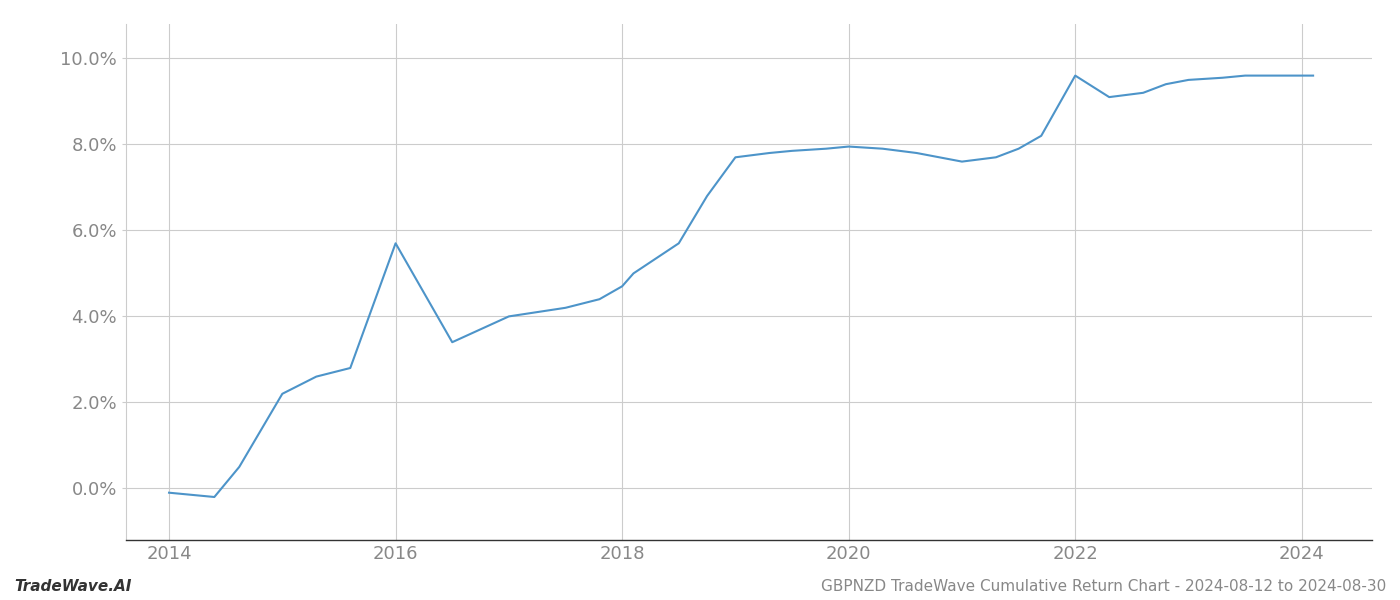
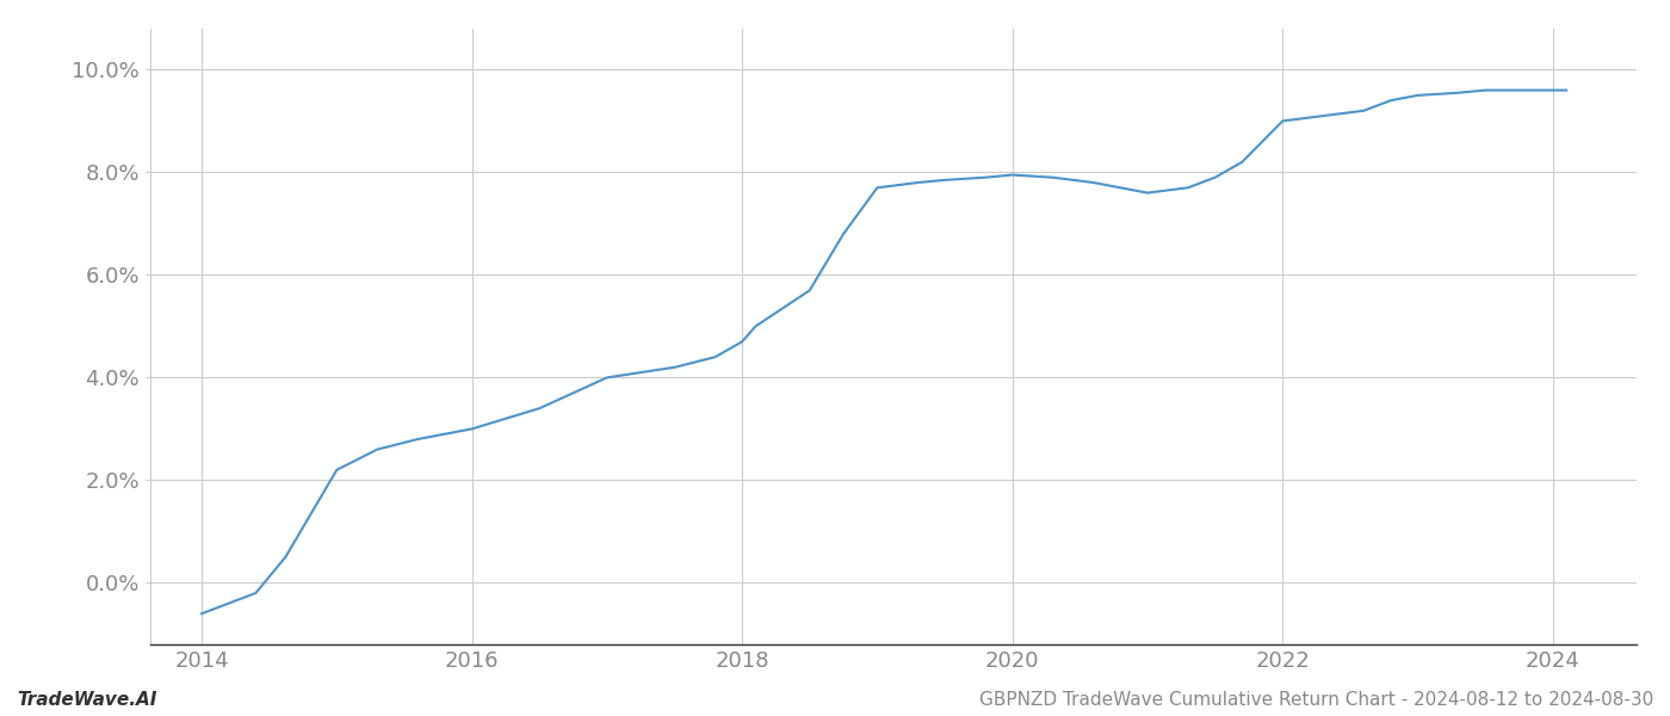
2014: -0.10% -> -0.60%
2016: 5.70% -> 3.00%
2022: 9.60% -> 9.00%
